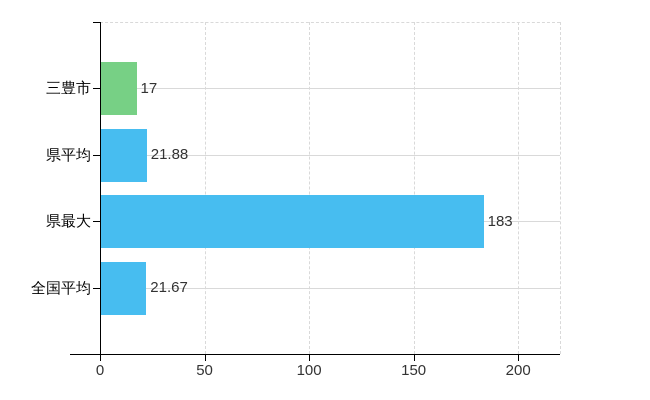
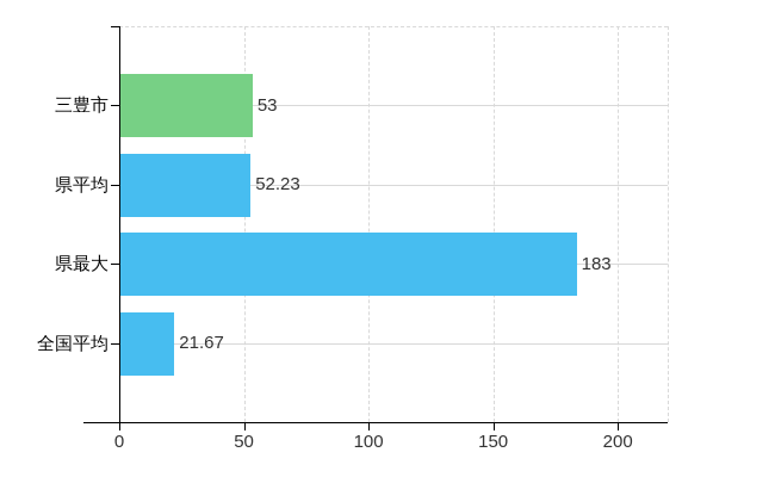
三豊市: 17 -> 53
県平均: 21.88 -> 52.23
